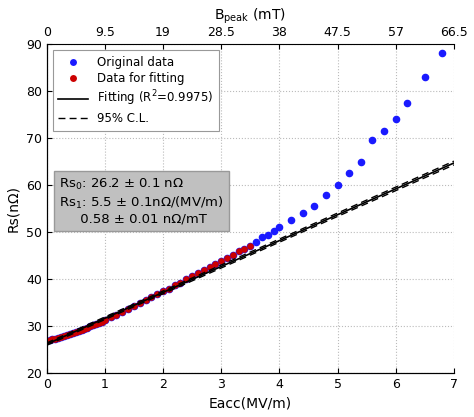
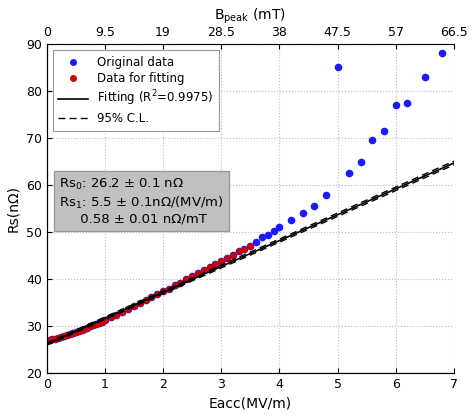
Original data/5: 60.0 -> 85.0
Original data/6: 74.0 -> 77.0
